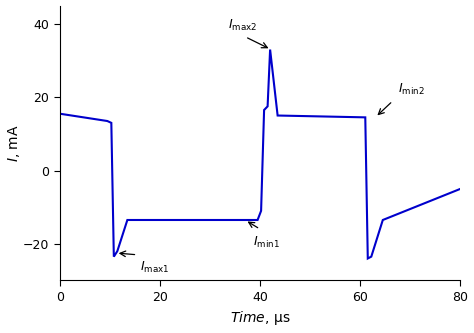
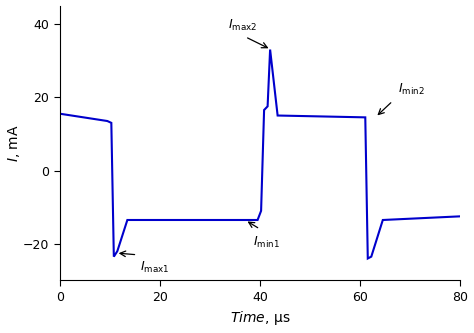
80: -5.0 -> -12.5
